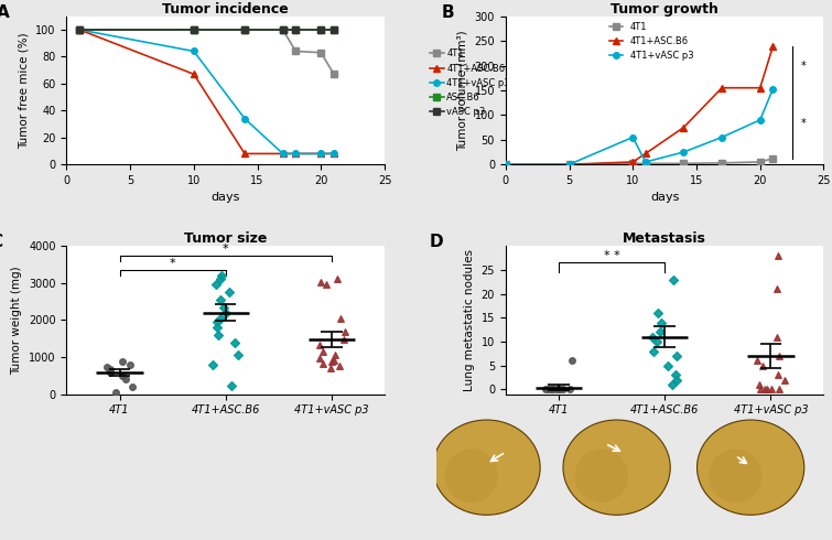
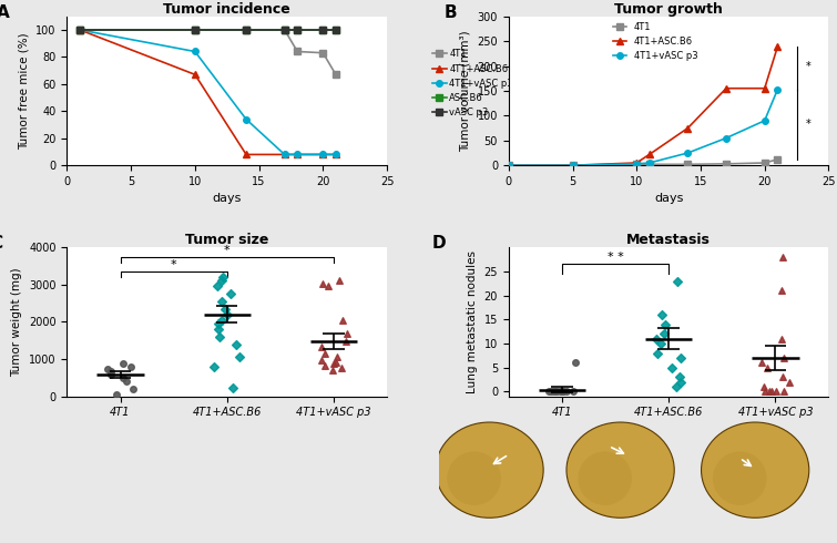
Tumor growth/4T1+vASC p3/10: 55 -> 3
